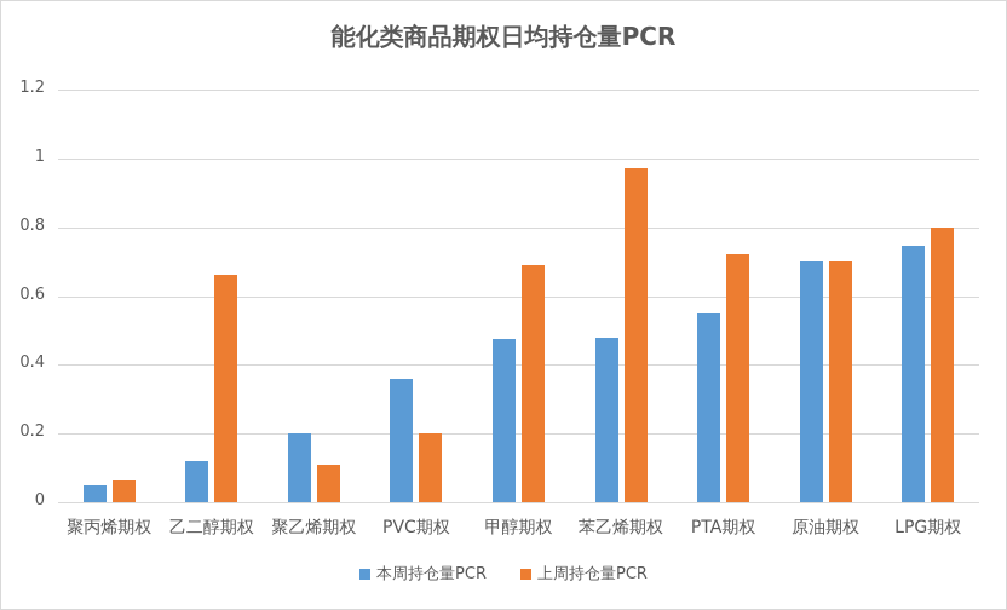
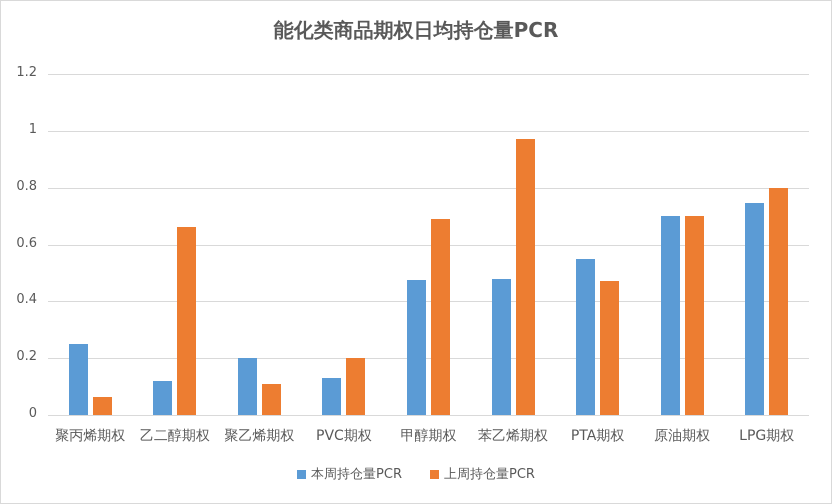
本周持仓量PCR/聚丙烯期权: 0.05 -> 0.25
本周持仓量PCR/PVC期权: 0.36 -> 0.13
上周持仓量PCR/PTA期权: 0.72 -> 0.47
